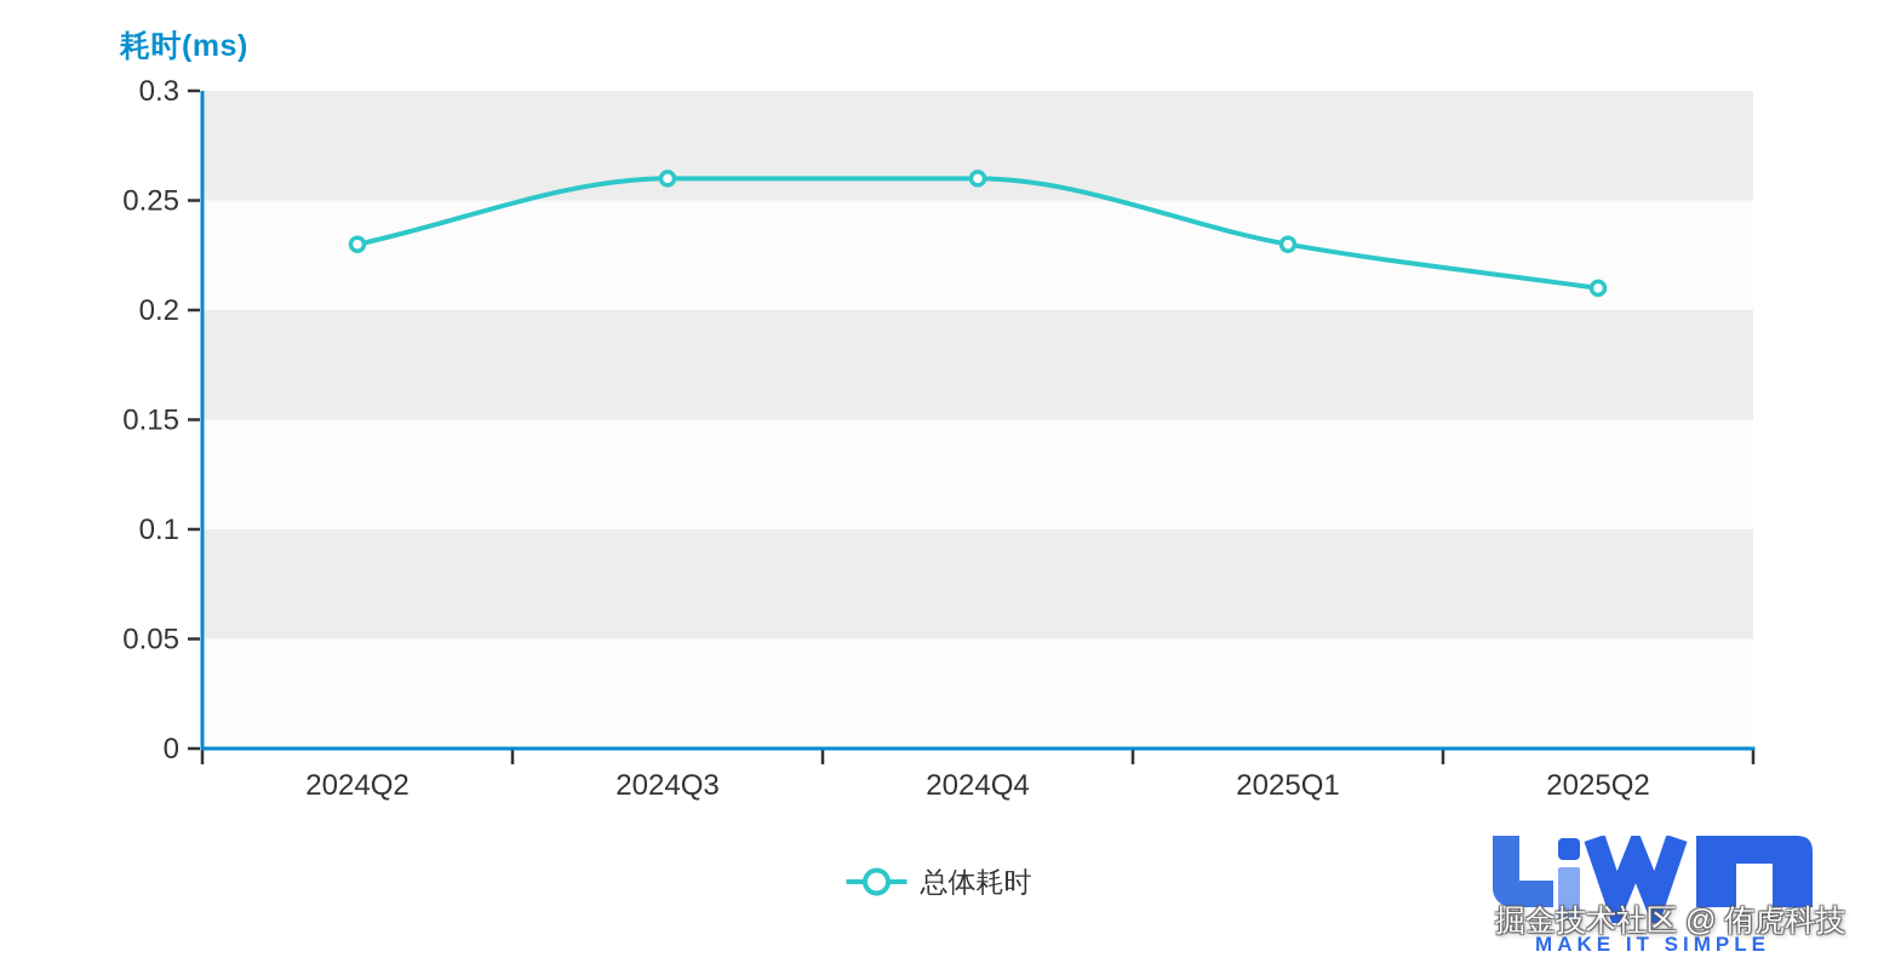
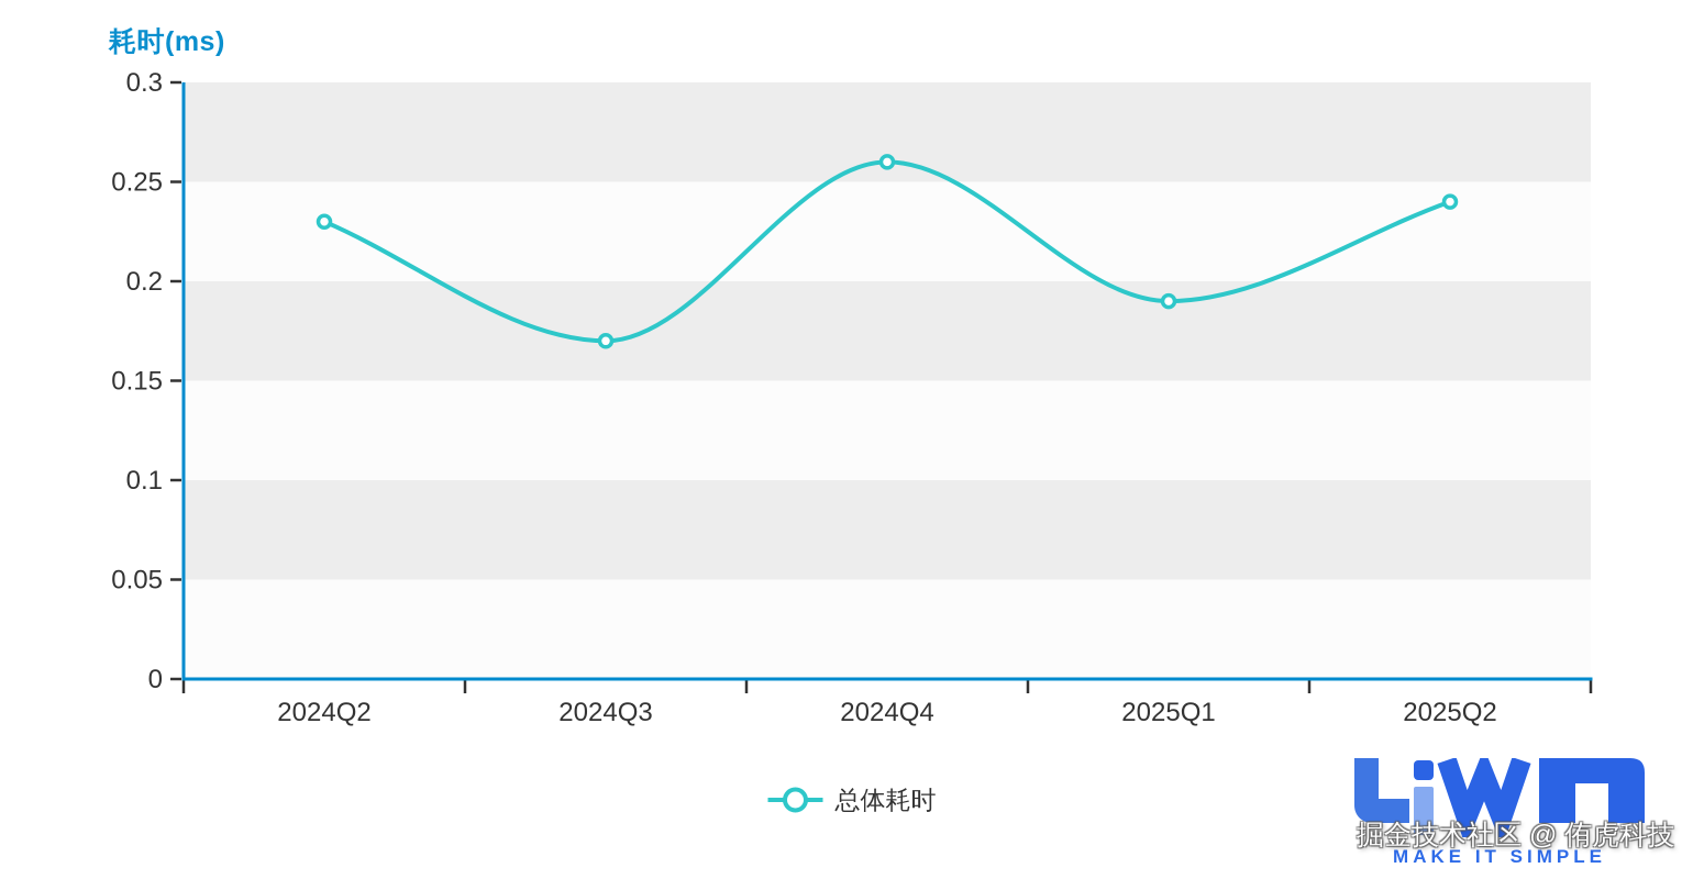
2024Q3: 0.26 -> 0.17
2025Q1: 0.23 -> 0.19
2025Q2: 0.21 -> 0.24
